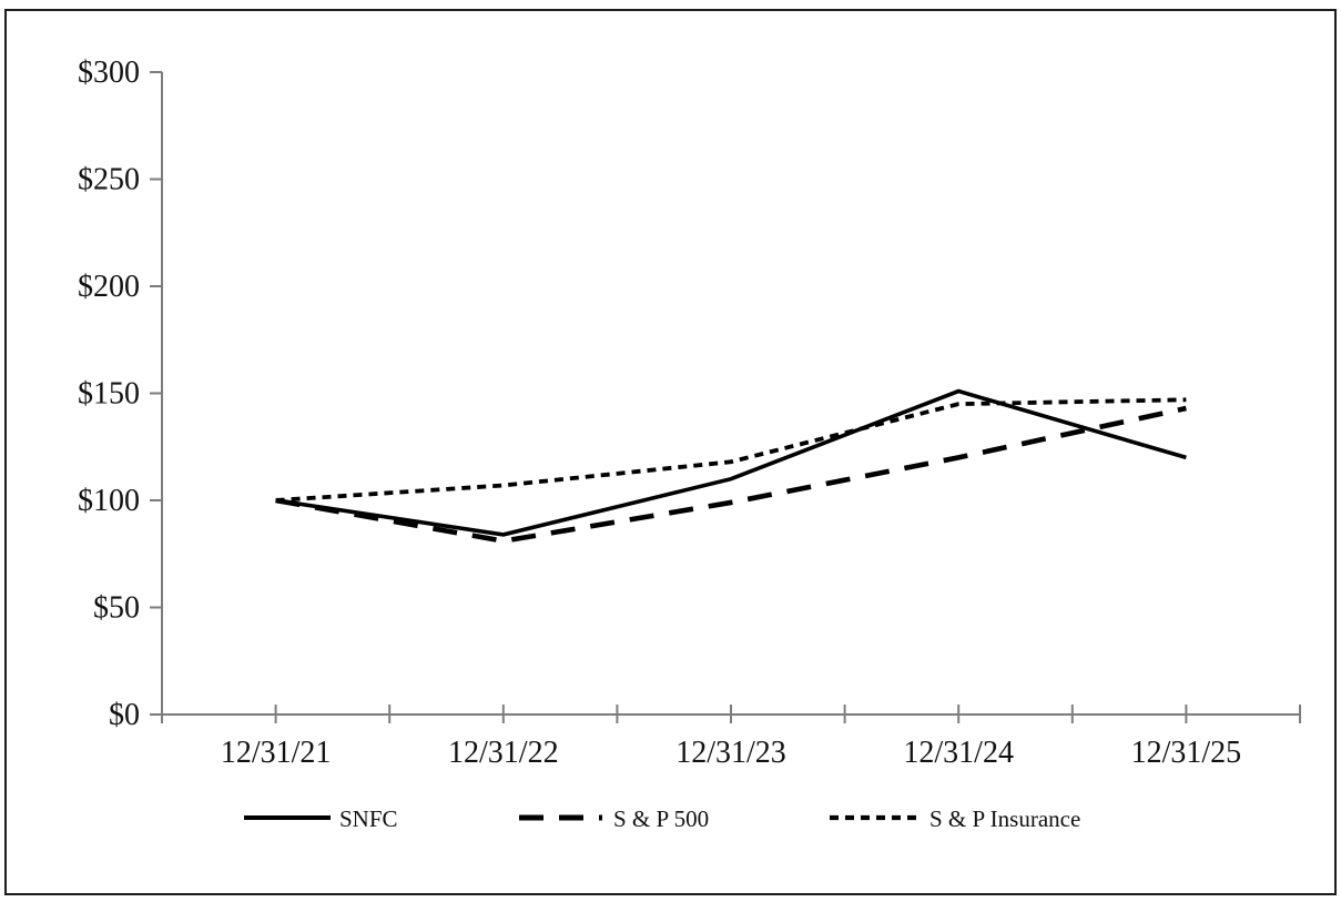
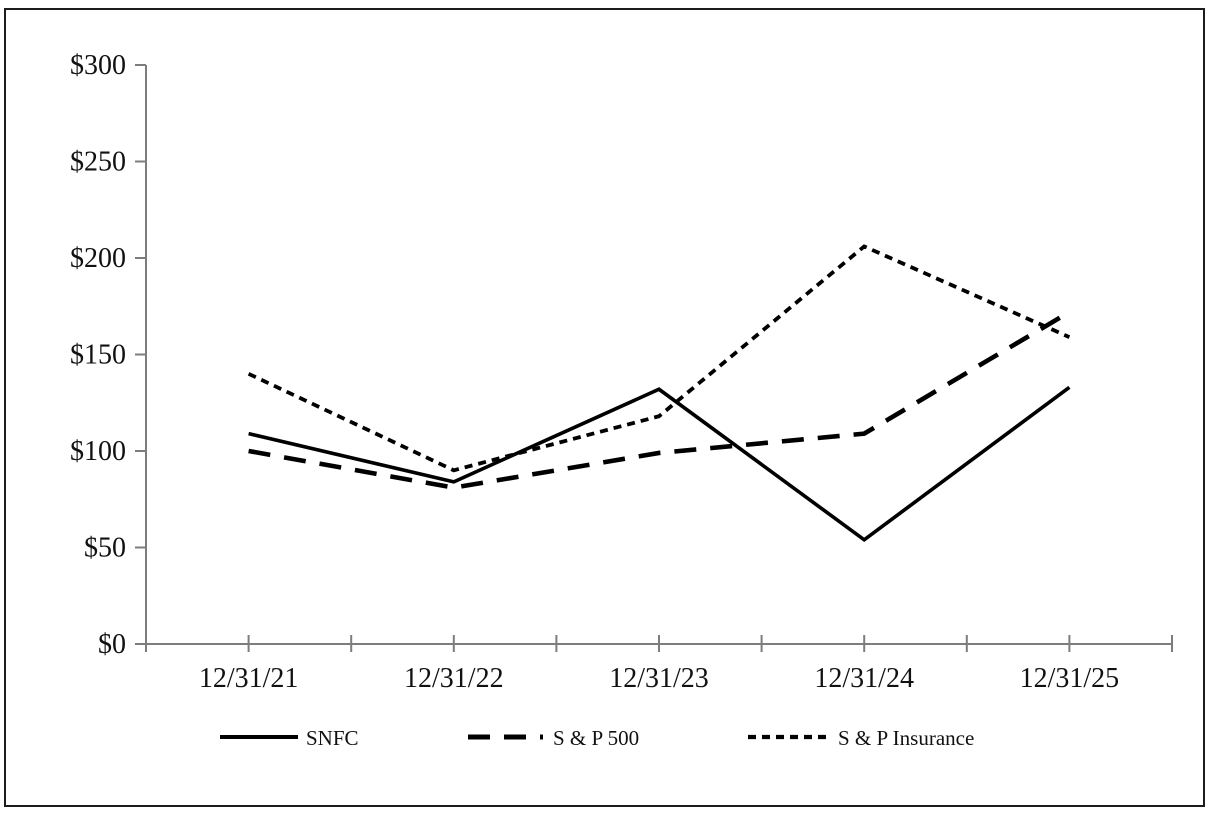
SNFC/12/31/21: $100 -> $109
S & P Insurance/12/31/21: $100 -> $140
S & P Insurance/12/31/22: $107 -> $90
SNFC/12/31/23: $110 -> $132
SNFC/12/31/24: $151 -> $54
S & P 500/12/31/24: $120 -> $109
S & P Insurance/12/31/24: $145 -> $206
SNFC/12/31/25: $120 -> $133
S & P 500/12/31/25: $143 -> $172
S & P Insurance/12/31/25: $147 -> $159
